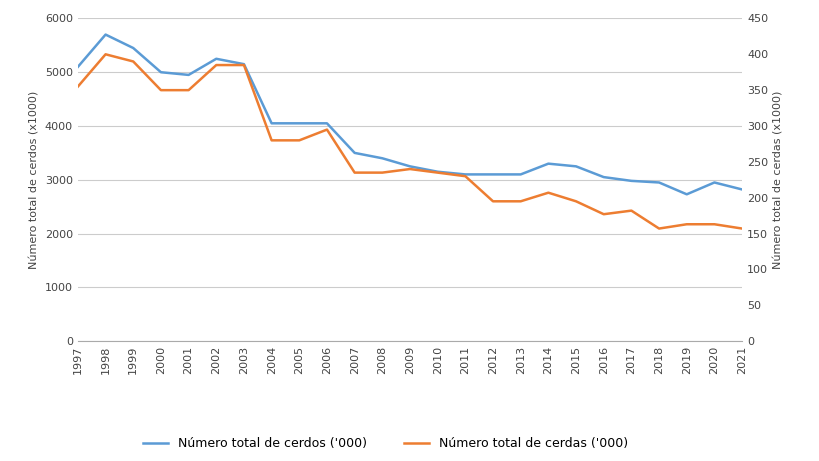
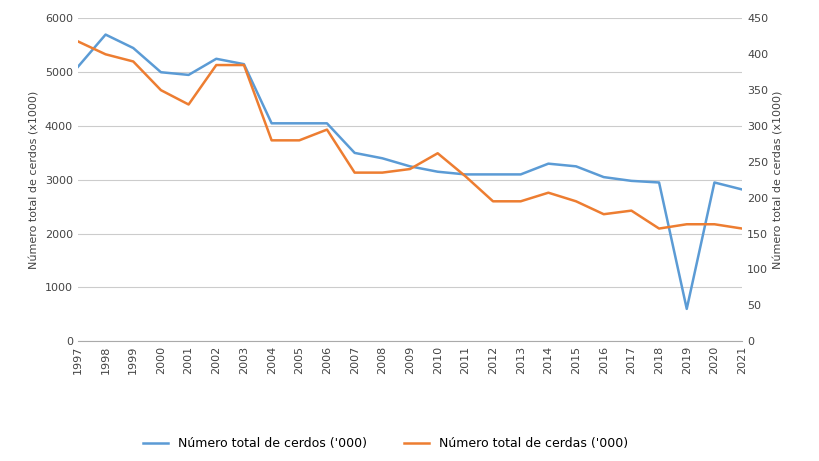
Número total de cerdas ('000)/1997: 355 -> 418
Número total de cerdas ('000)/2001: 350 -> 330
Número total de cerdas ('000)/2010: 235 -> 262
Número total de cerdos ('000)/2019: 2730 -> 600
